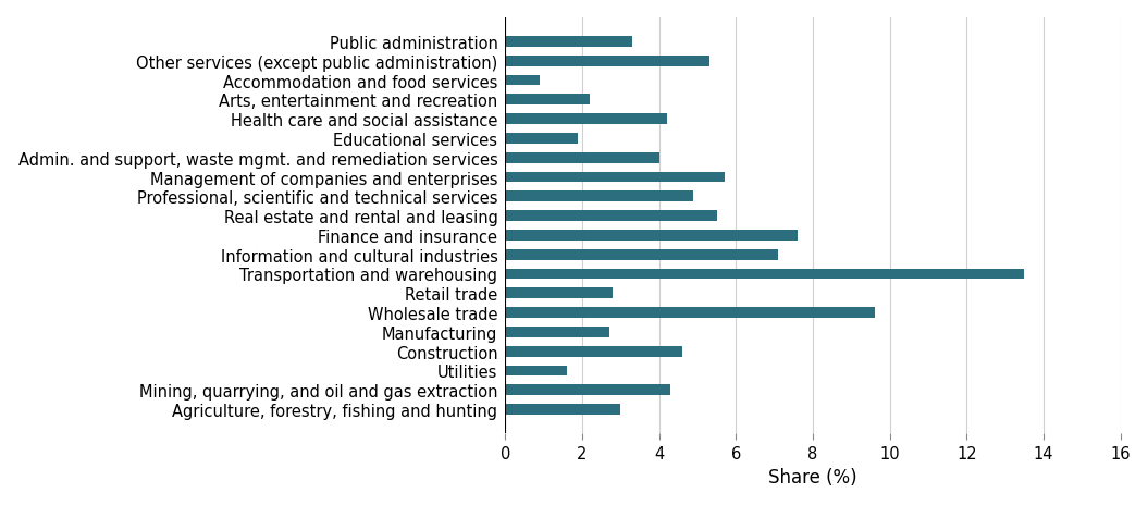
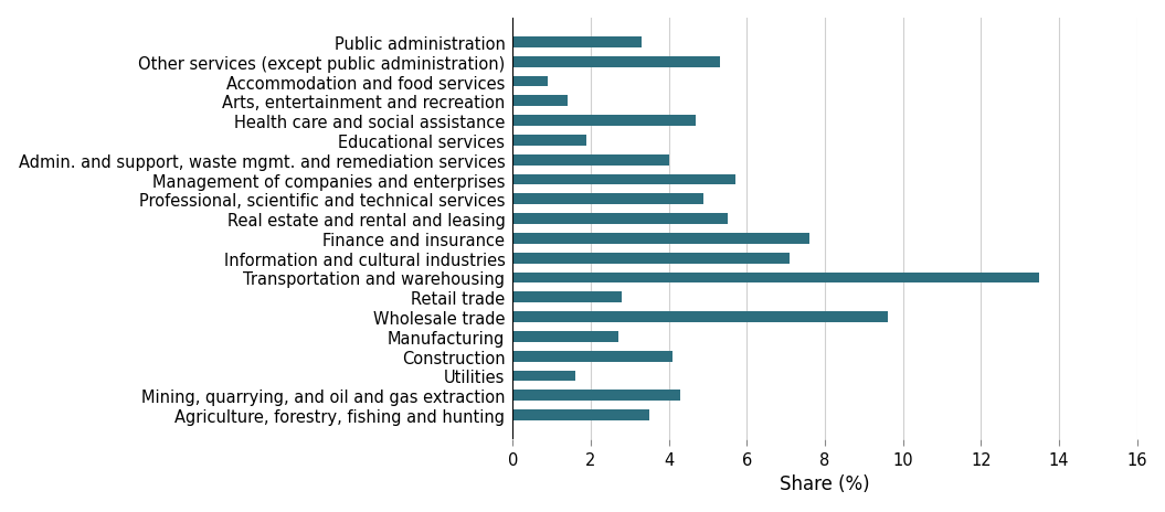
Arts, entertainment and recreation: 2.2 -> 1.4
Health care and social assistance: 4.2 -> 4.7
Construction: 4.6 -> 4.1
Agriculture, forestry, fishing and hunting: 3.0 -> 3.5
